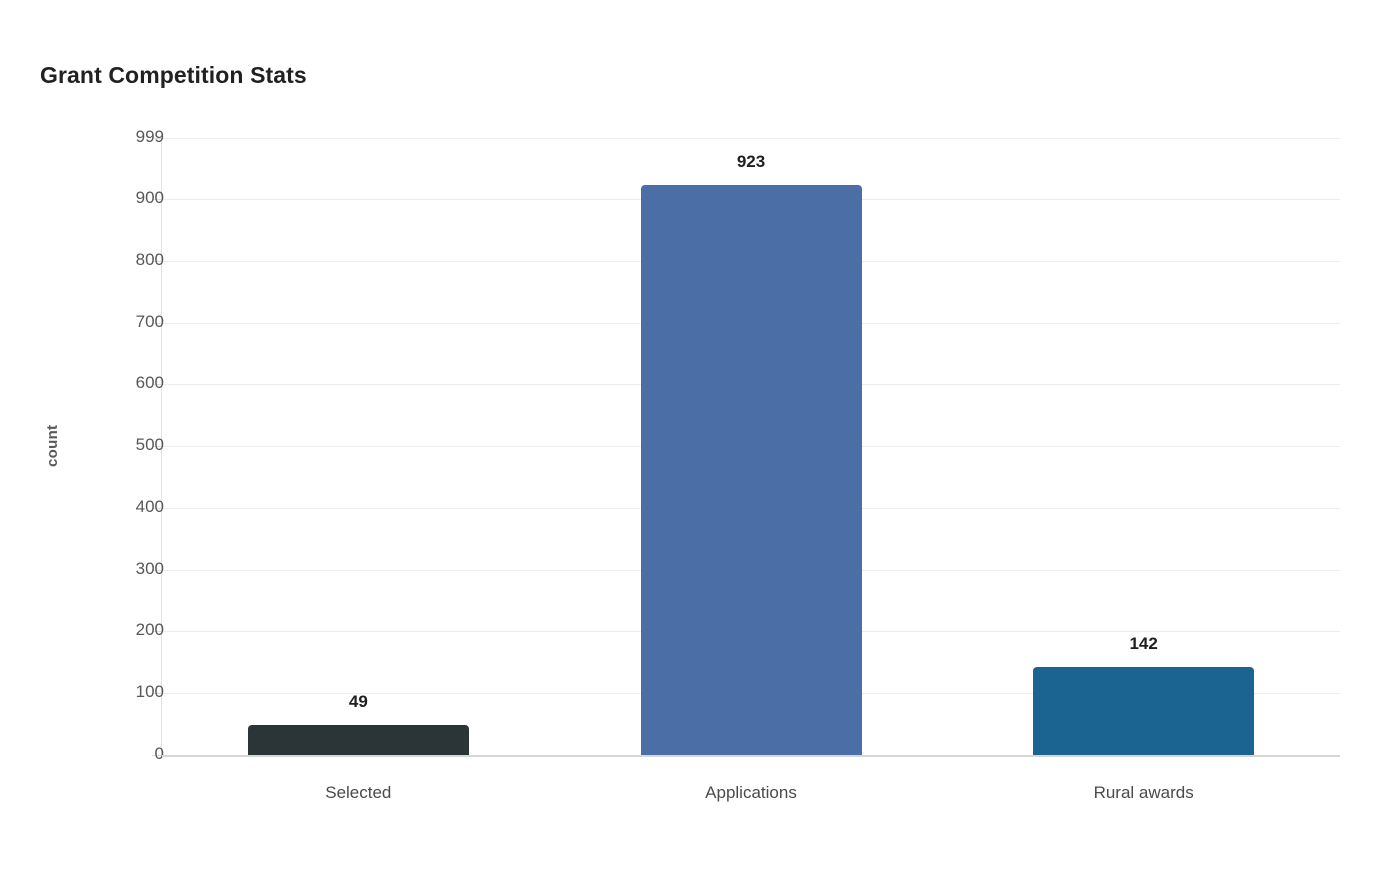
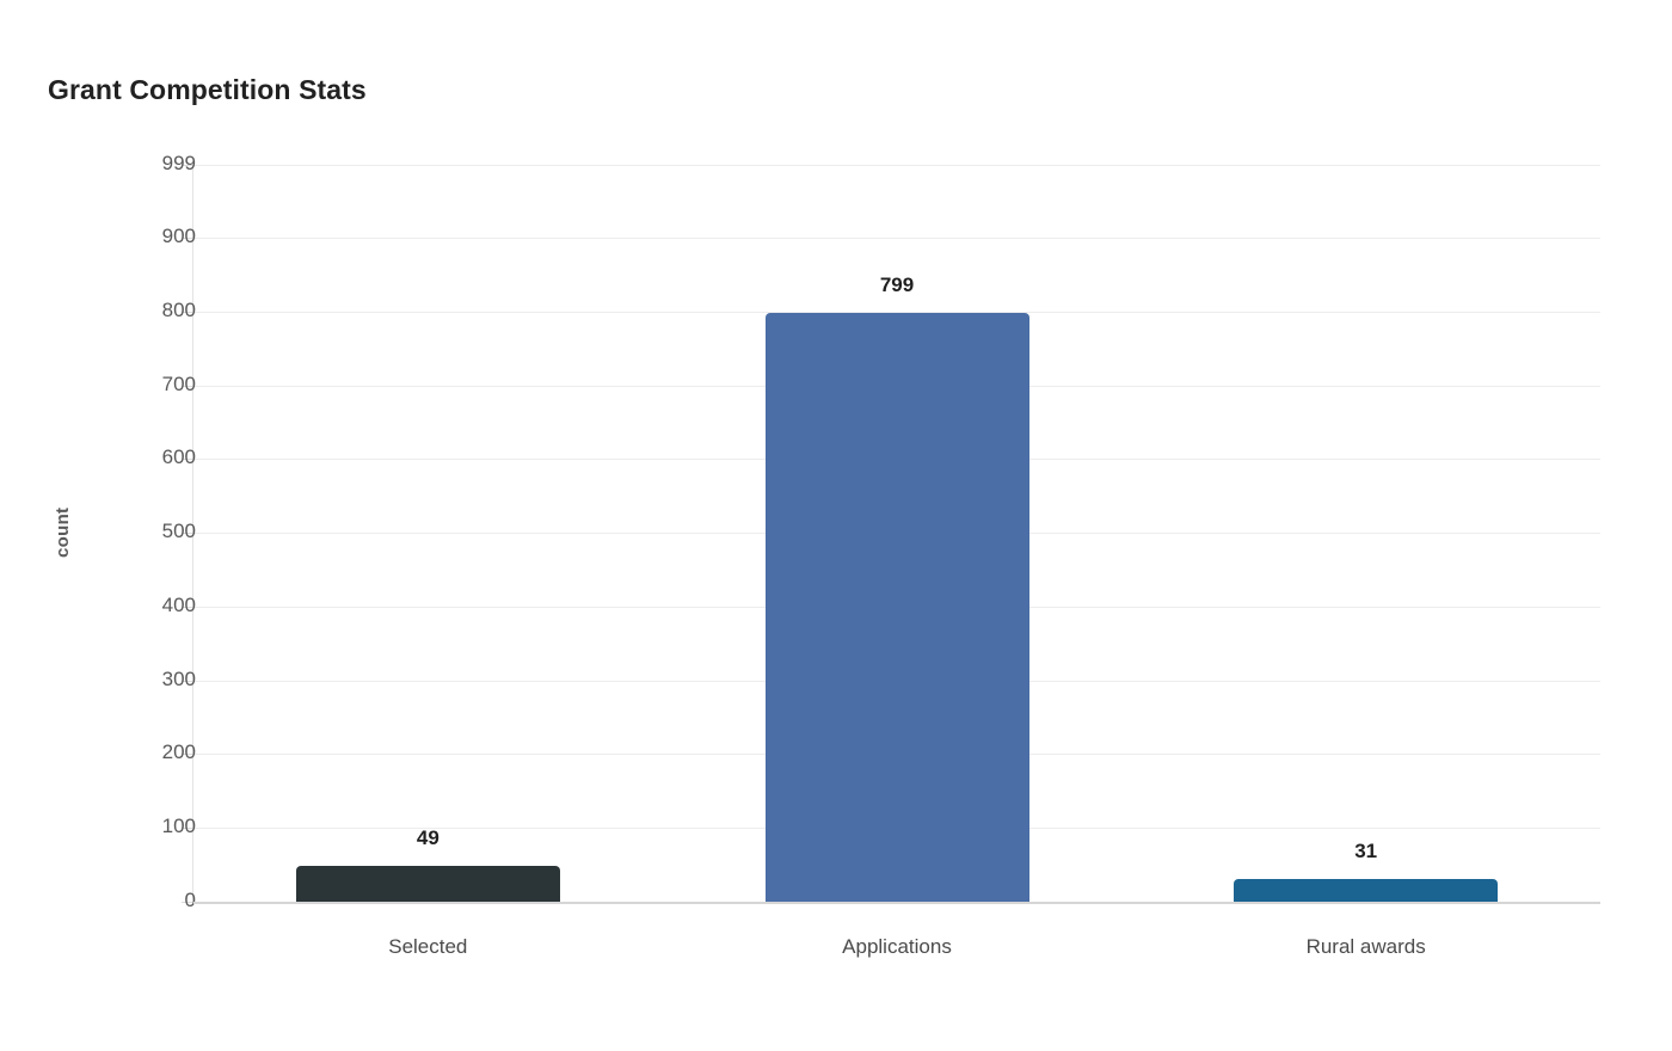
Applications: 923 -> 799
Rural awards: 142 -> 31
